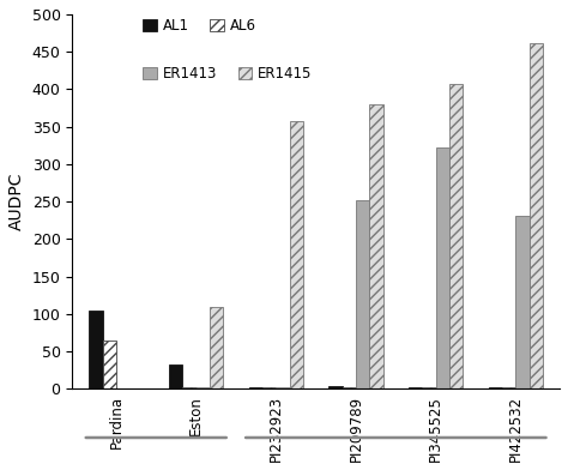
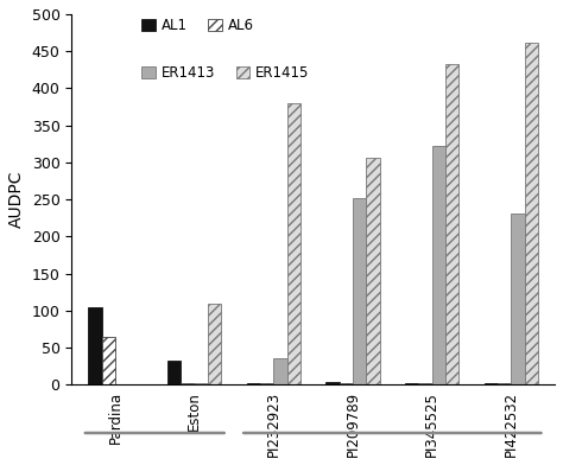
ER1413/PI232923: 3 -> 36
ER1415/PI232923: 357 -> 380
ER1415/PI209789: 380 -> 306
ER1415/PI345525: 407 -> 432
